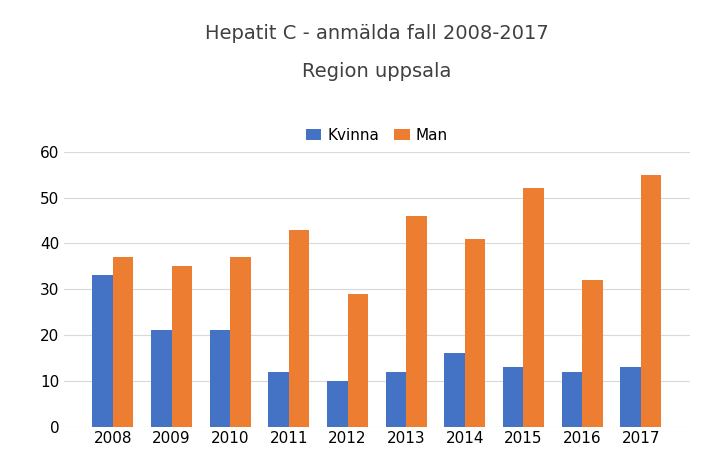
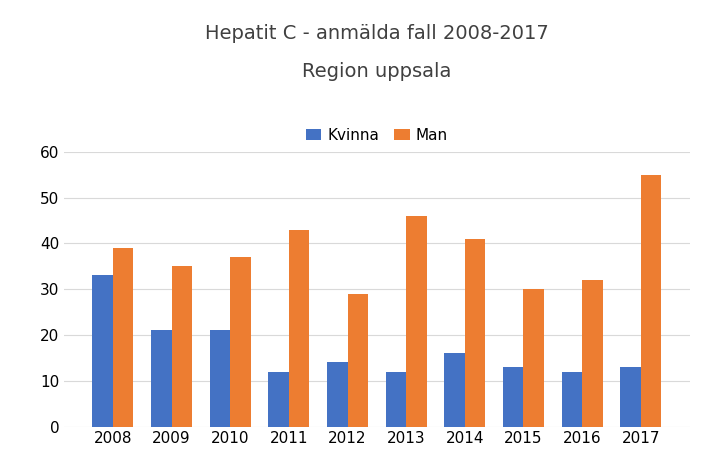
Man/2008: 37 -> 39
Kvinna/2012: 10 -> 14
Man/2015: 52 -> 30
